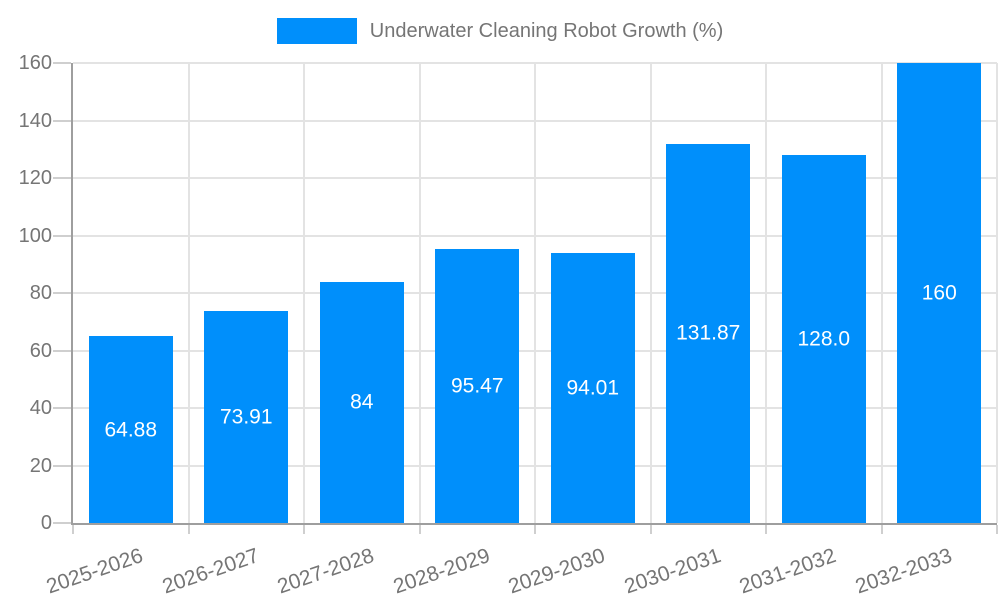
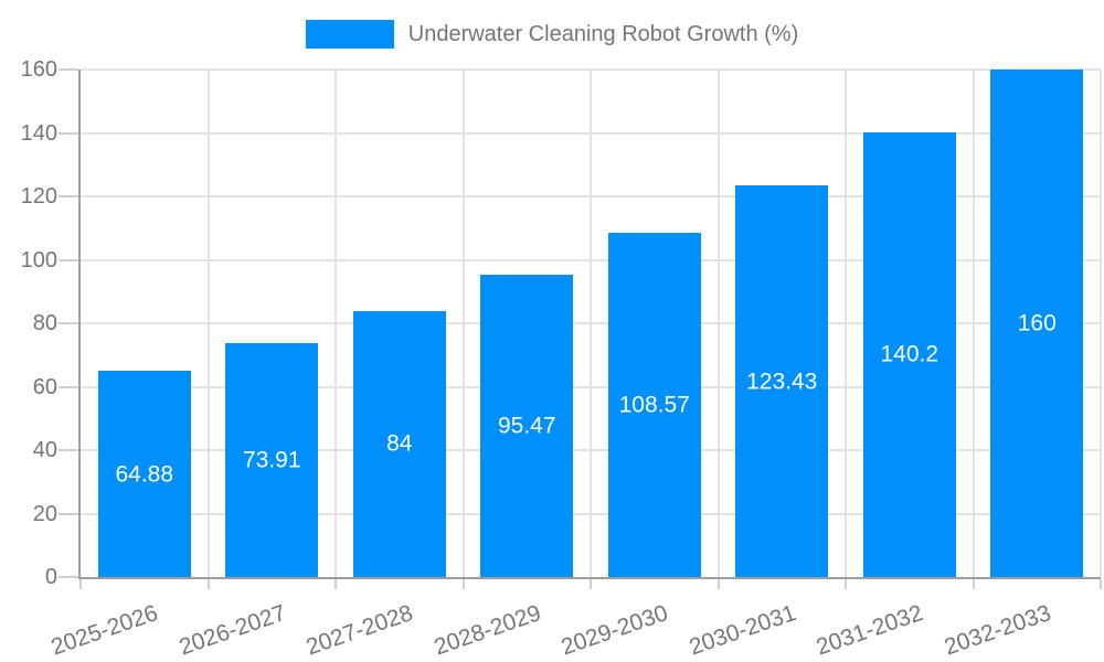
2029-2030: 94.01 -> 108.57
2030-2031: 131.87 -> 123.43
2031-2032: 128.0 -> 140.2
